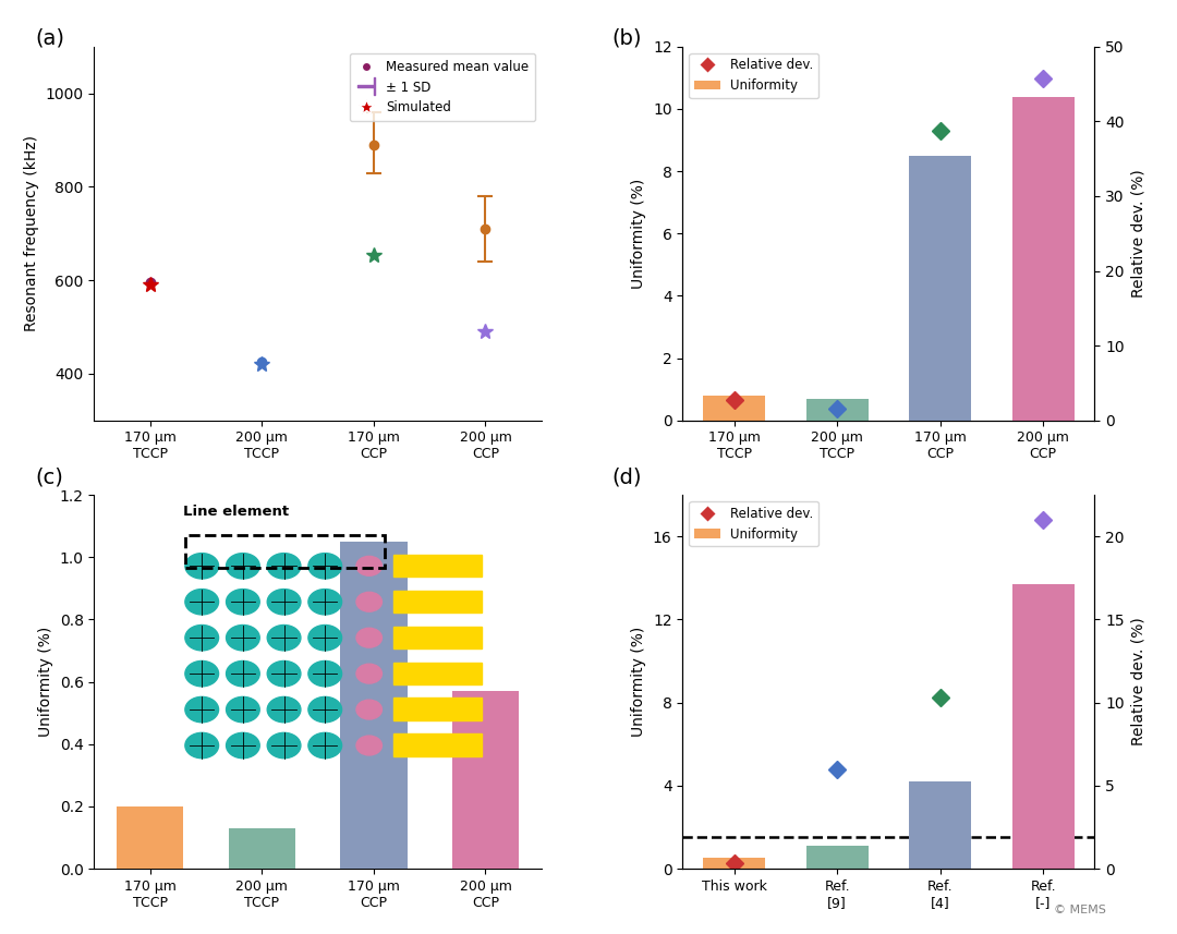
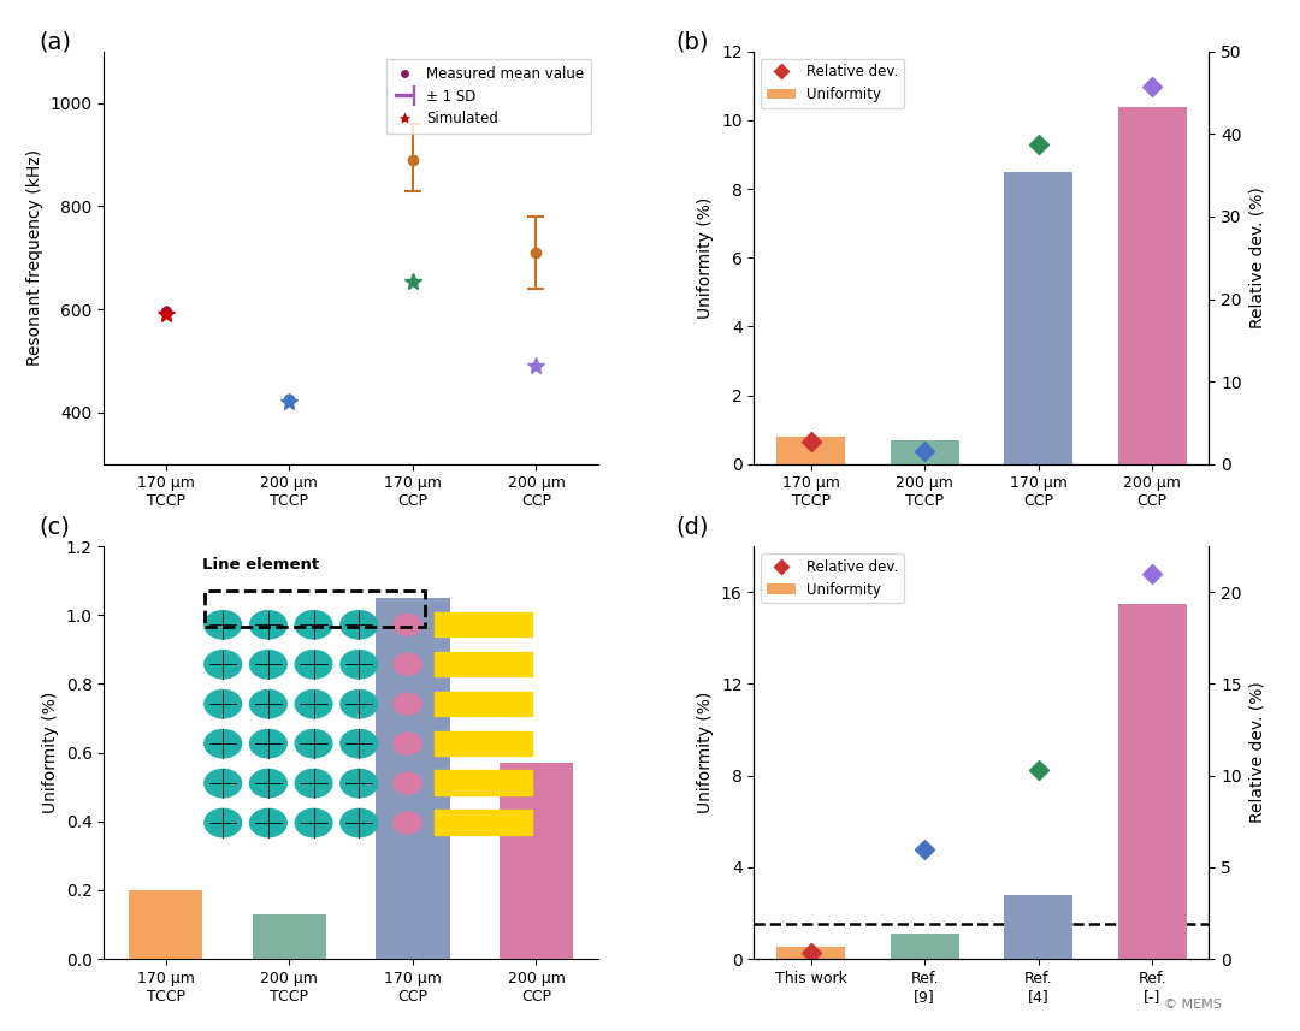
Ref. [4]: 4.2 -> 2.8
Ref. [-]: 13.7 -> 15.5
